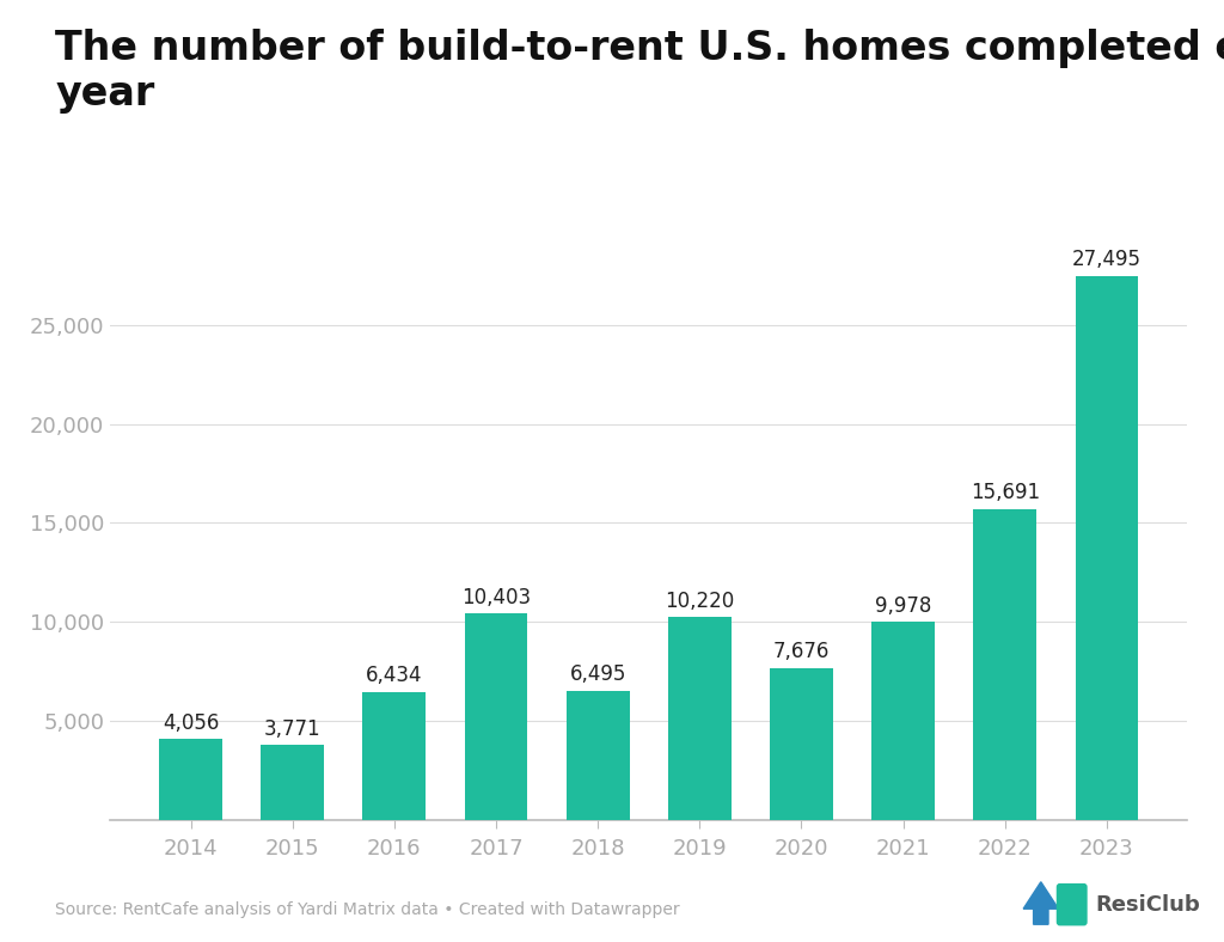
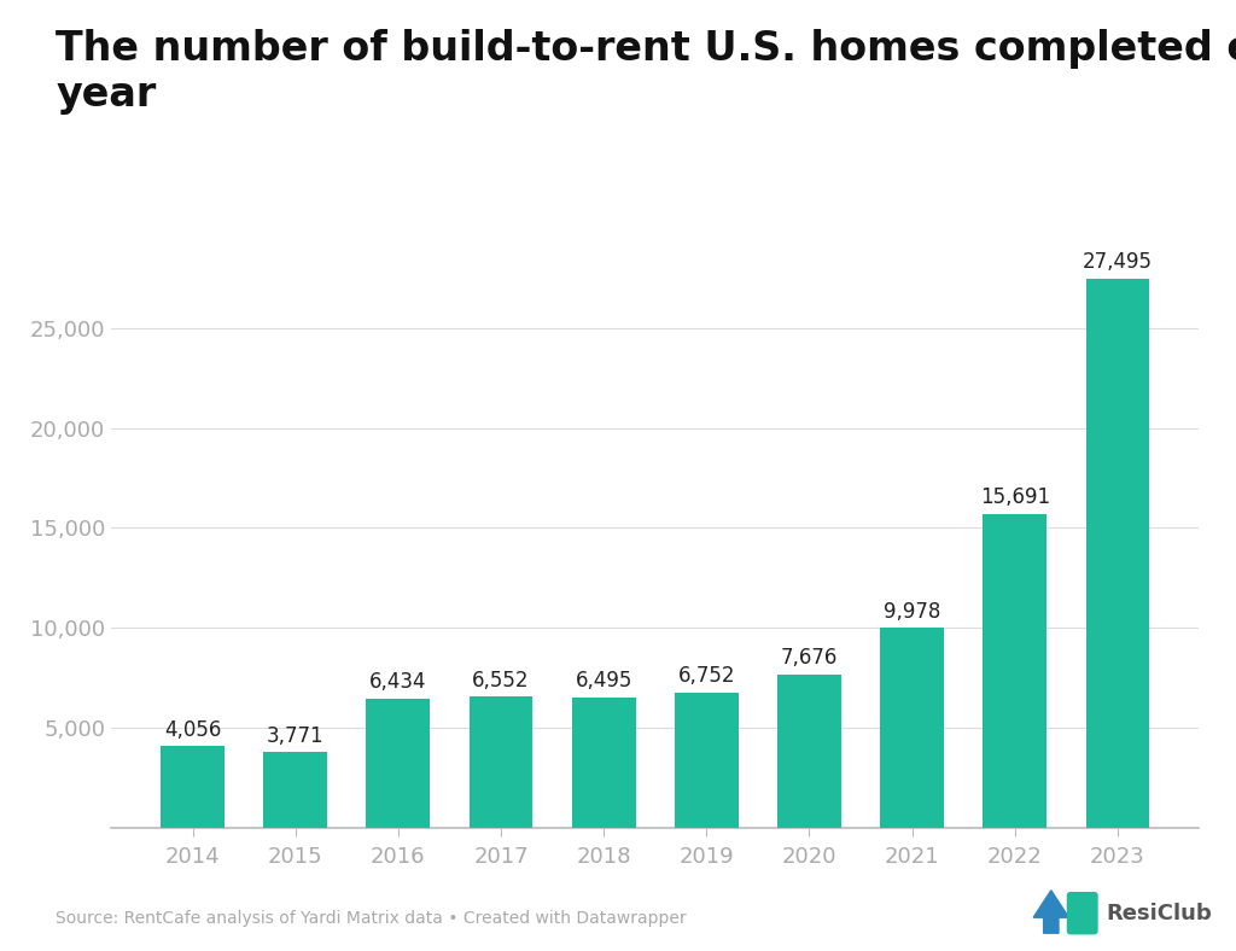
2017: 10,403 -> 6,552
2019: 10,220 -> 6,752
